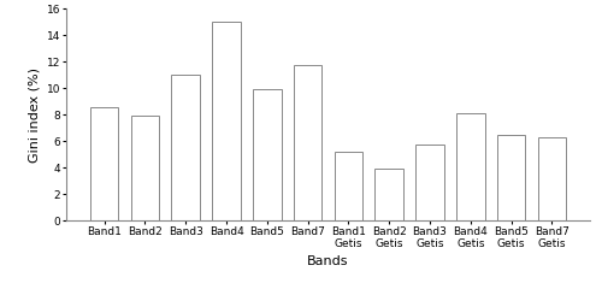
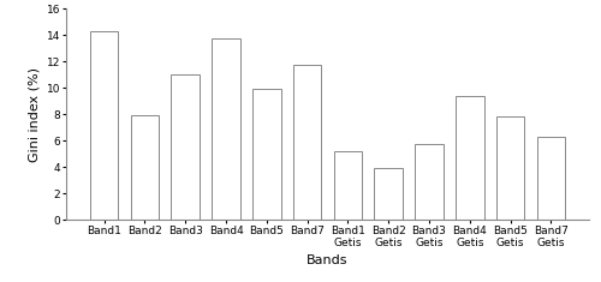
Band1: 8.6 -> 14.3
Band4: 15.0 -> 13.7
Band4 Getis: 8.1 -> 9.4
Band5 Getis: 6.5 -> 7.8
